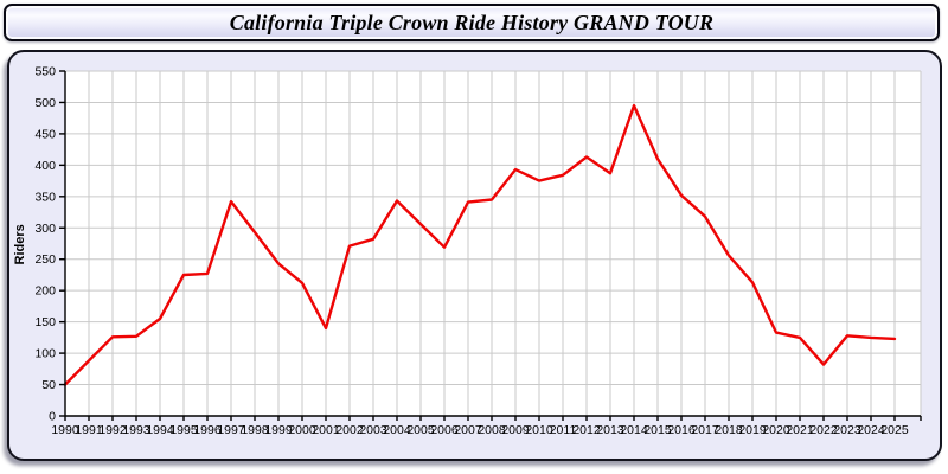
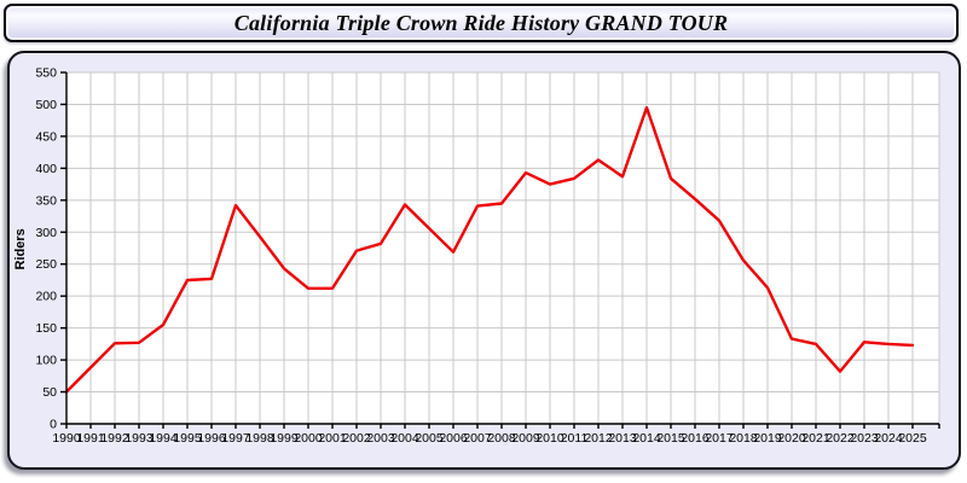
2001: 140 -> 210
2015: 410 -> 380
